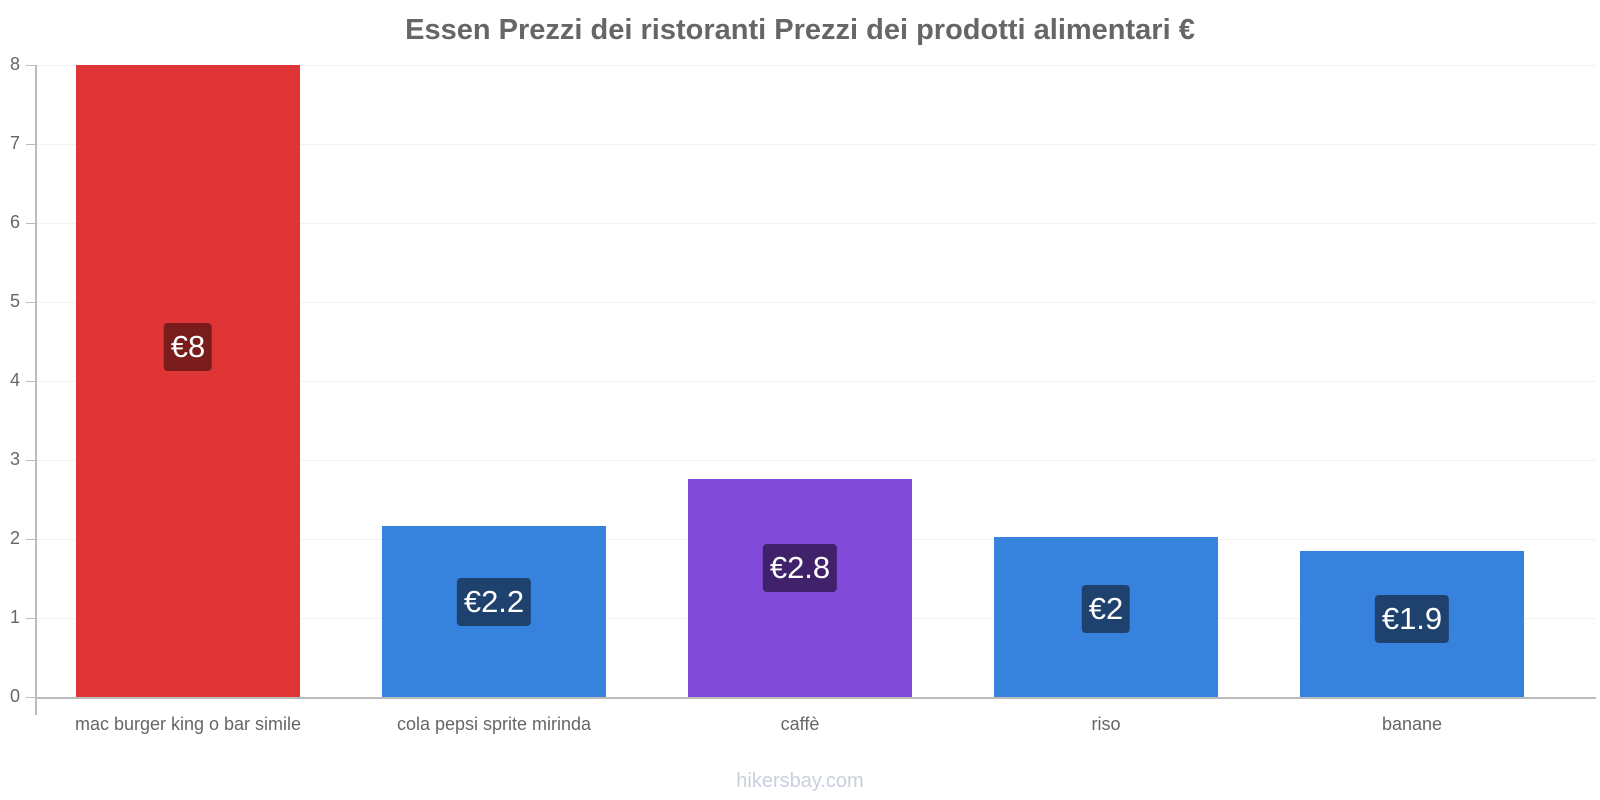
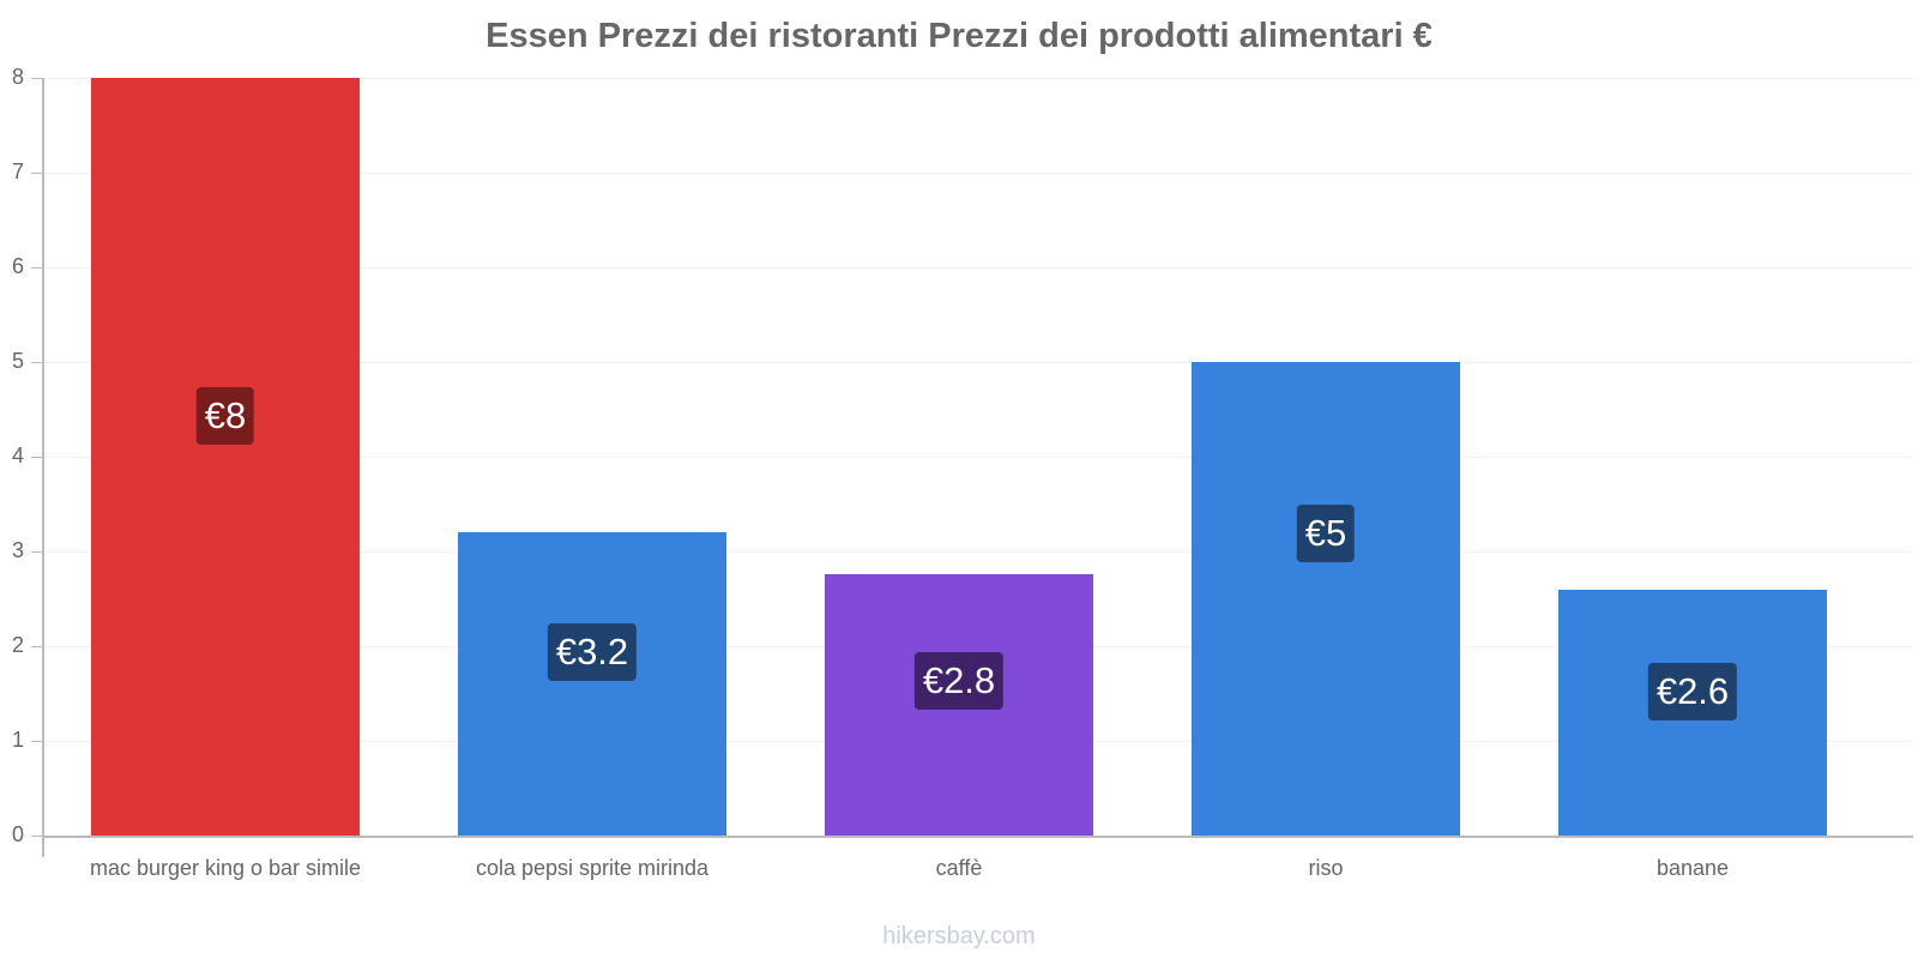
cola pepsi sprite mirinda: €2.2 -> €3.2
riso: €2 -> €5
banane: €1.9 -> €2.6
